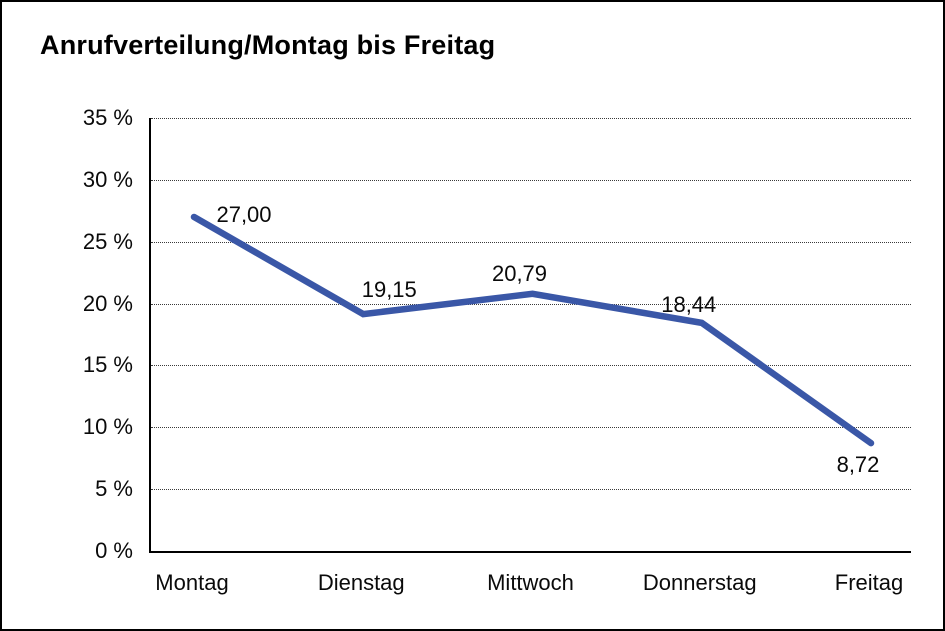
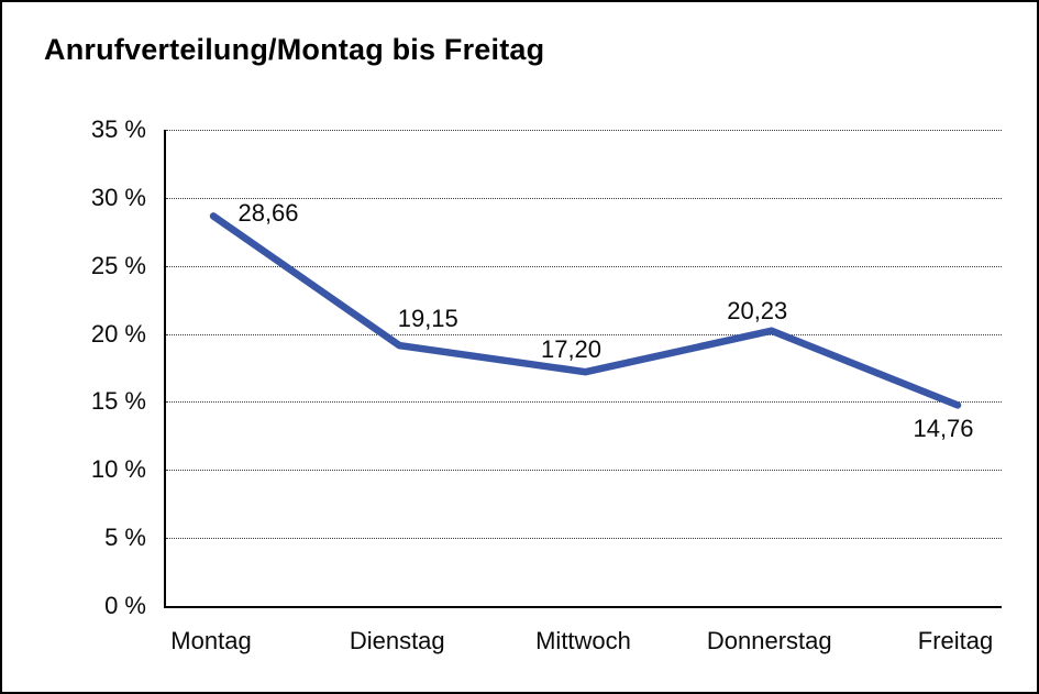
Montag: 27,00 -> 28,66
Mittwoch: 20,79 -> 17,20
Donnerstag: 18,44 -> 20,23
Freitag: 8,72 -> 14,76
